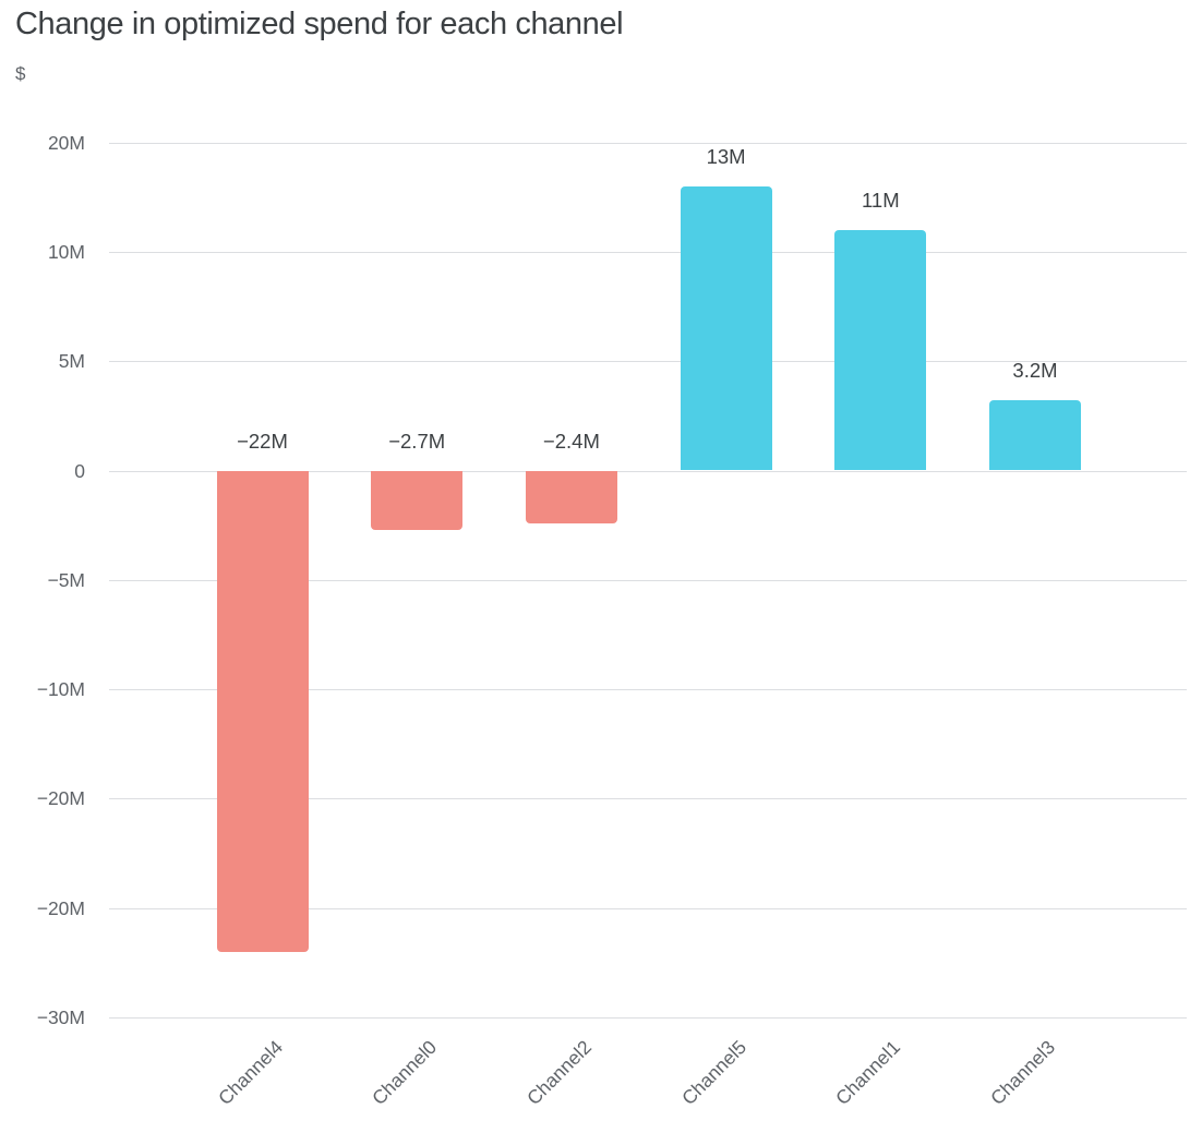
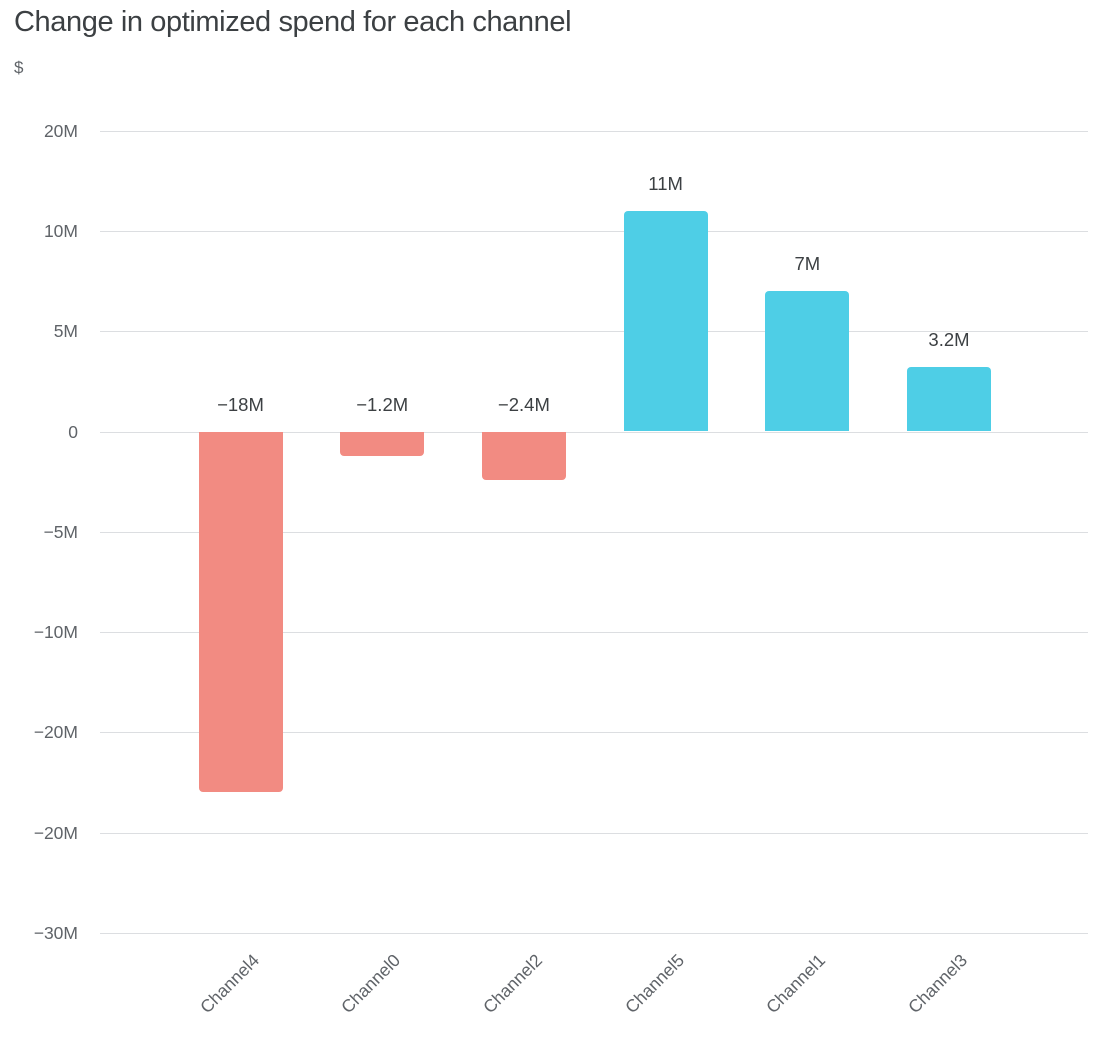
Channel4: −22M -> −18M
Channel0: −2.7M -> −1.2M
Channel5: 13M -> 11M
Channel1: 11M -> 7M
